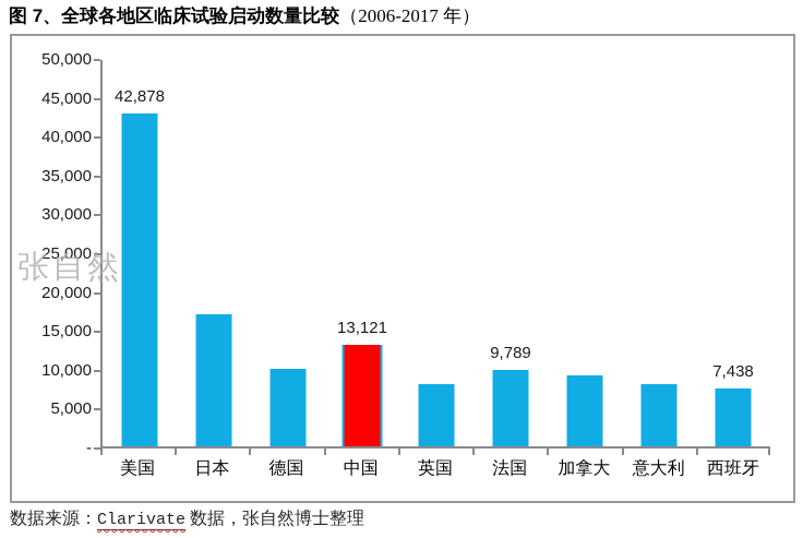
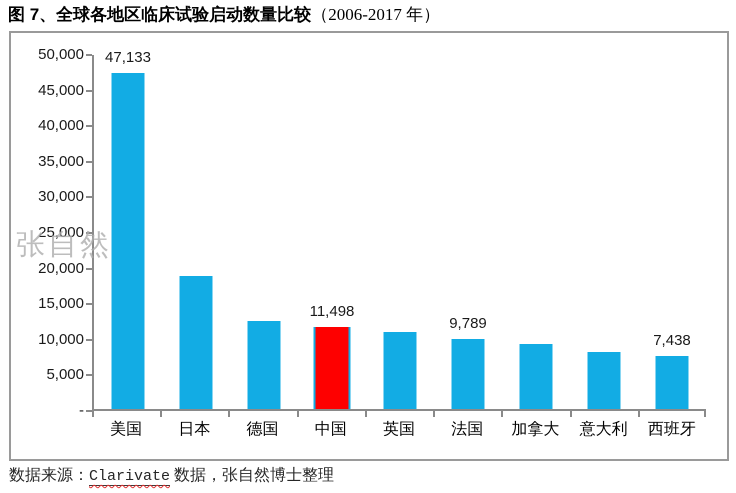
美国: 42,878 -> 47,133
日本: 17000 -> 19000
德国: 10000 -> 12000
中国: 13,121 -> 11,498
英国: 8000 -> 11000
